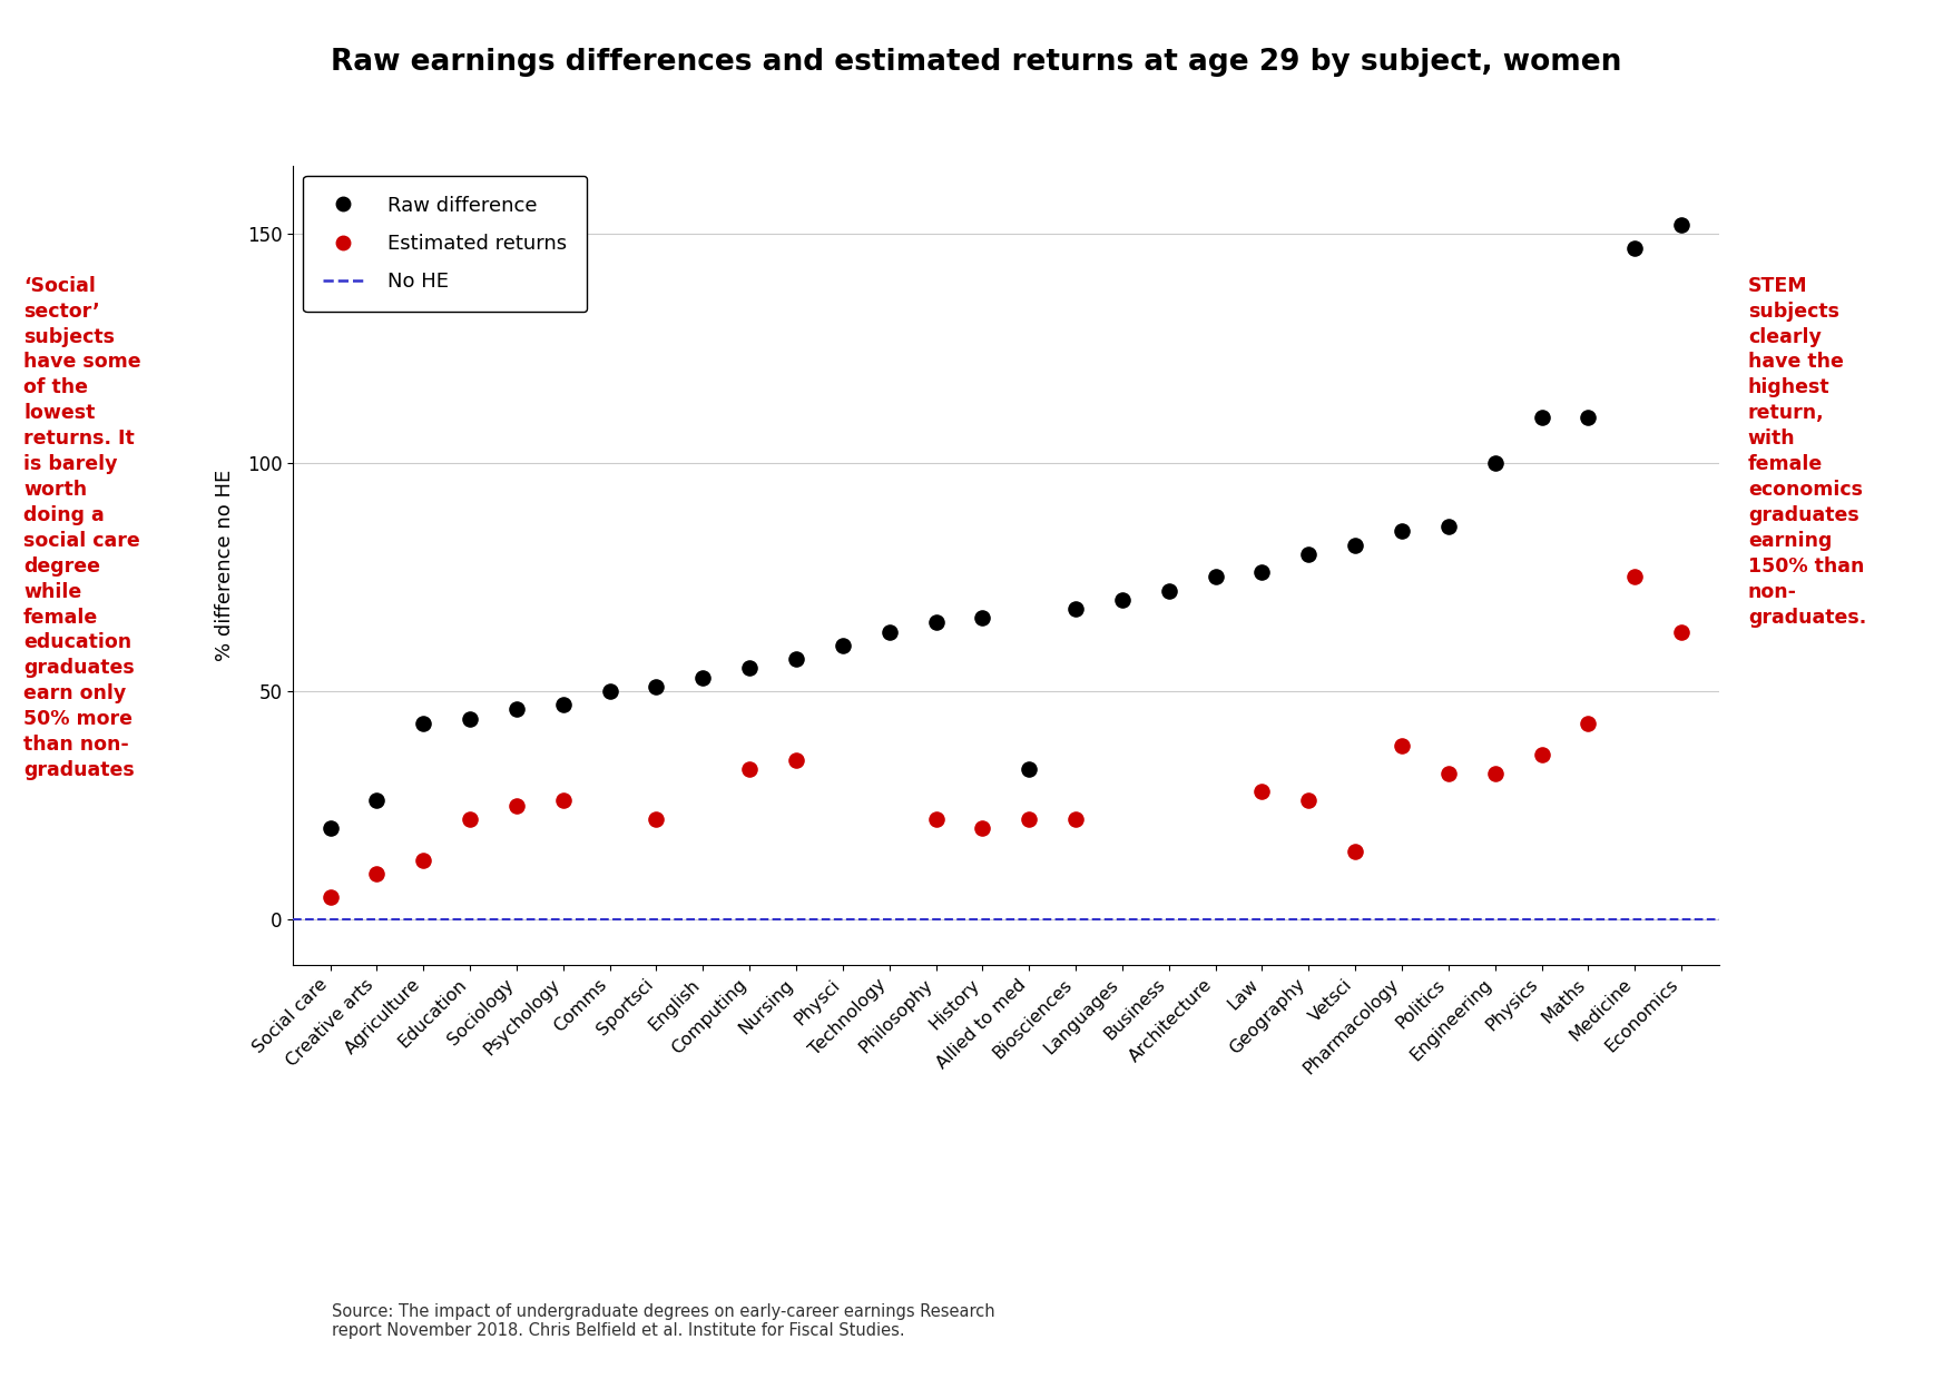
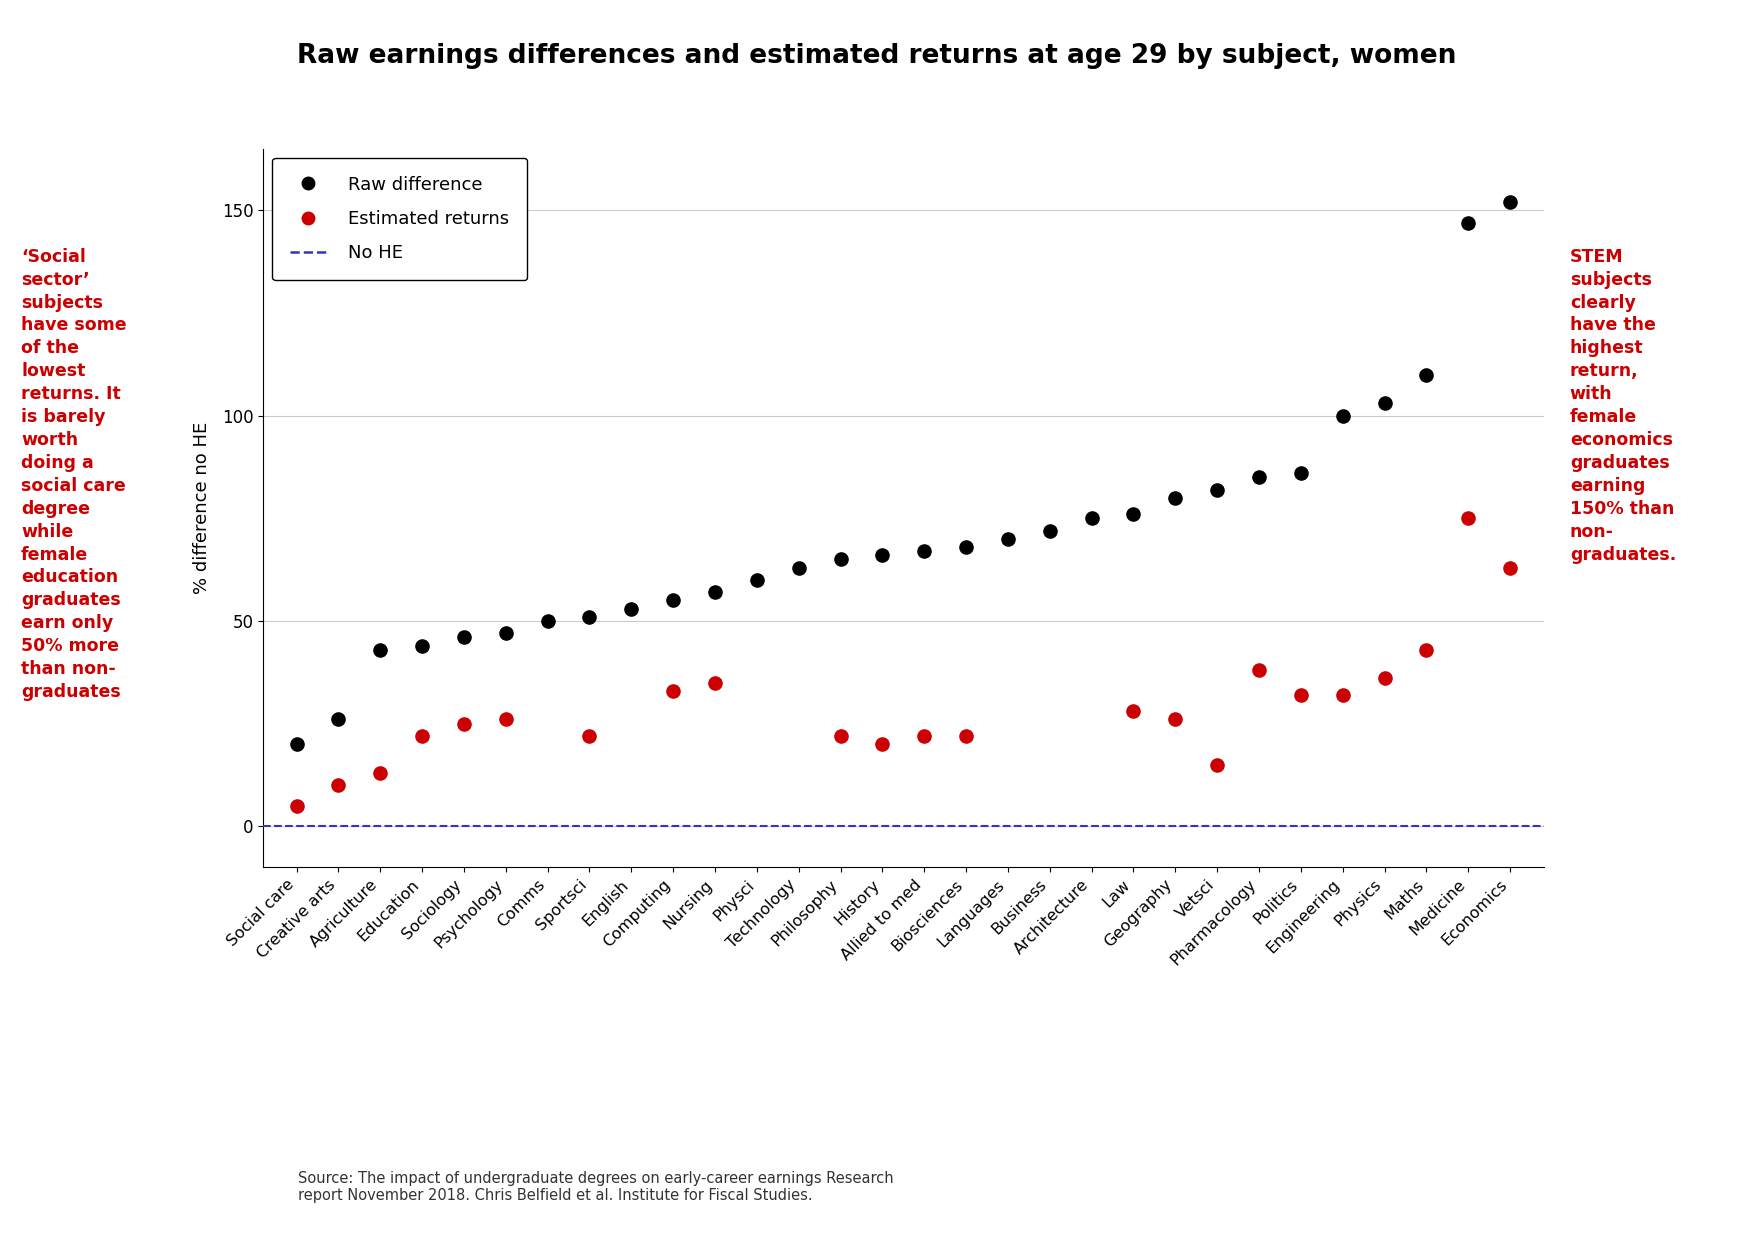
Raw difference/Allied to med: 33 -> 67
Raw difference/Physics: 110 -> 103
